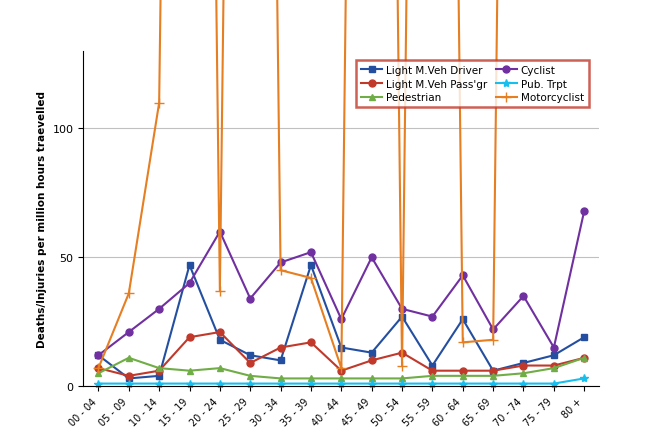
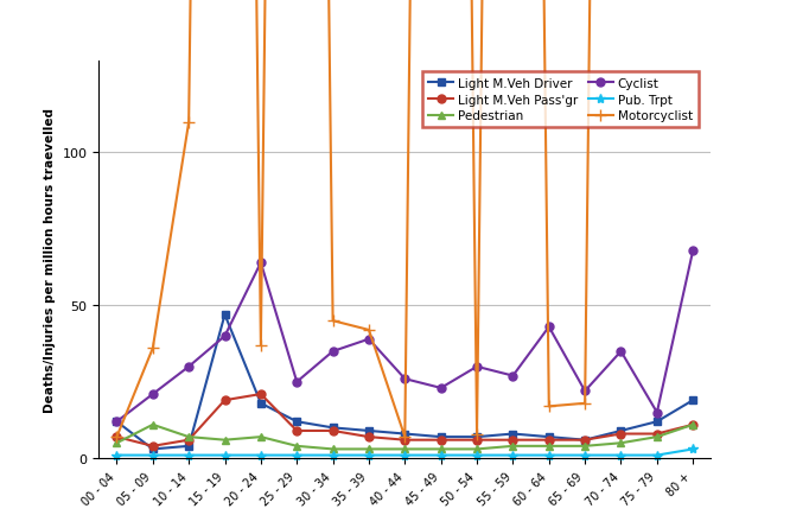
Cyclist/20 - 24: 60 -> 64
Cyclist/25 - 29: 34 -> 25
Light M.Veh Pass'gr/30 - 34: 15 -> 9
Cyclist/30 - 34: 48 -> 35
Light M.Veh Driver/35 - 39: 47 -> 9
Light M.Veh Pass'gr/35 - 39: 17 -> 7
Cyclist/35 - 39: 52 -> 39
Light M.Veh Driver/40 - 44: 15 -> 8
Light M.Veh Driver/45 - 49: 13 -> 7
Light M.Veh Pass'gr/45 - 49: 10 -> 6
Cyclist/45 - 49: 50 -> 23
Light M.Veh Driver/50 - 54: 27 -> 7
Light M.Veh Pass'gr/50 - 54: 13 -> 6
Light M.Veh Driver/60 - 64: 26 -> 7
